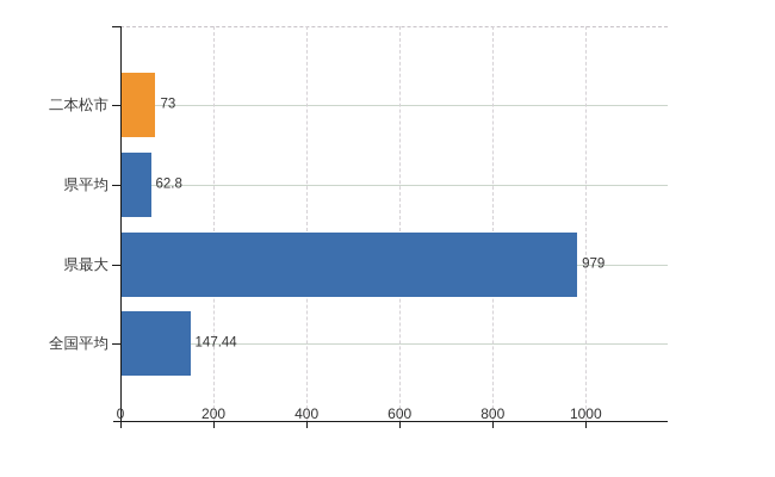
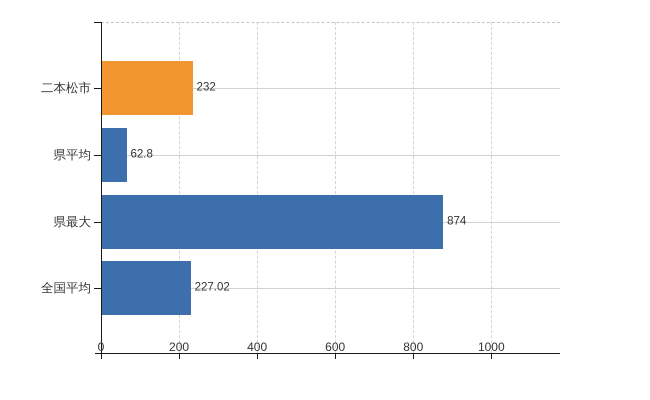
二本松市: 73 -> 232
県最大: 979 -> 874
全国平均: 147.44 -> 227.02
